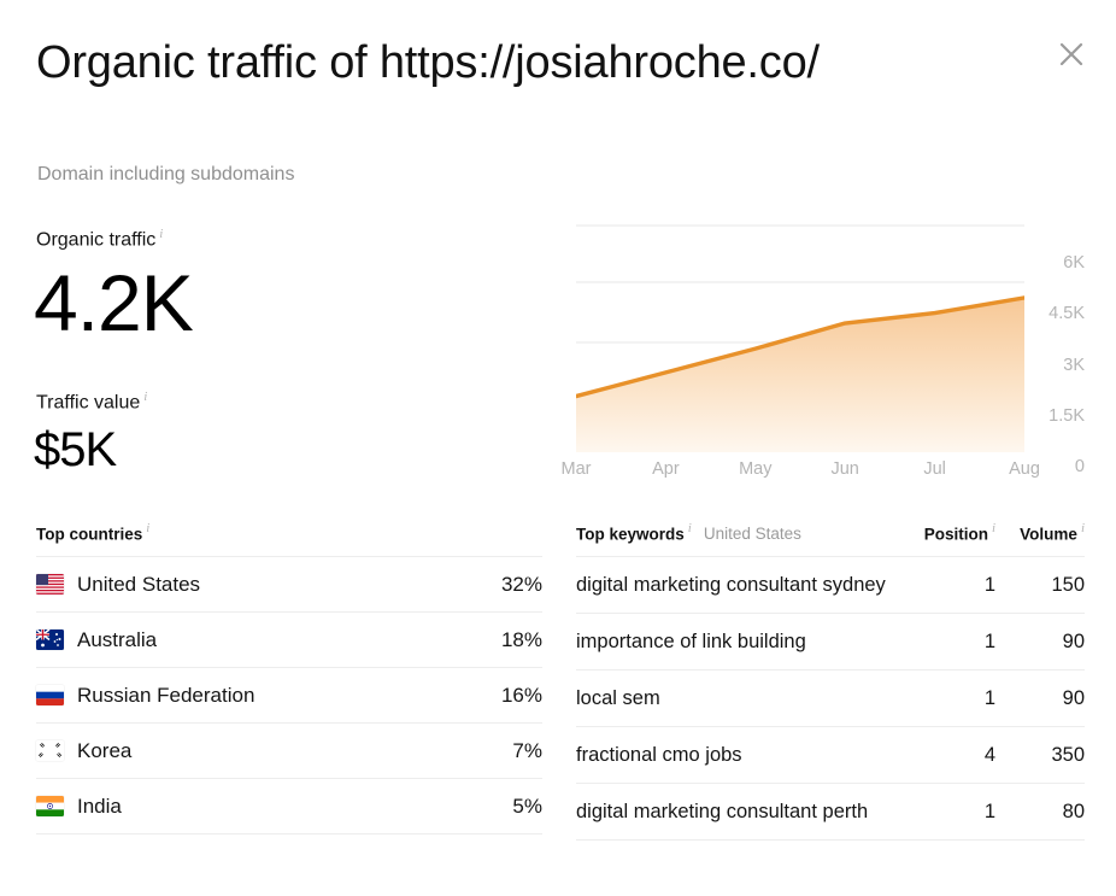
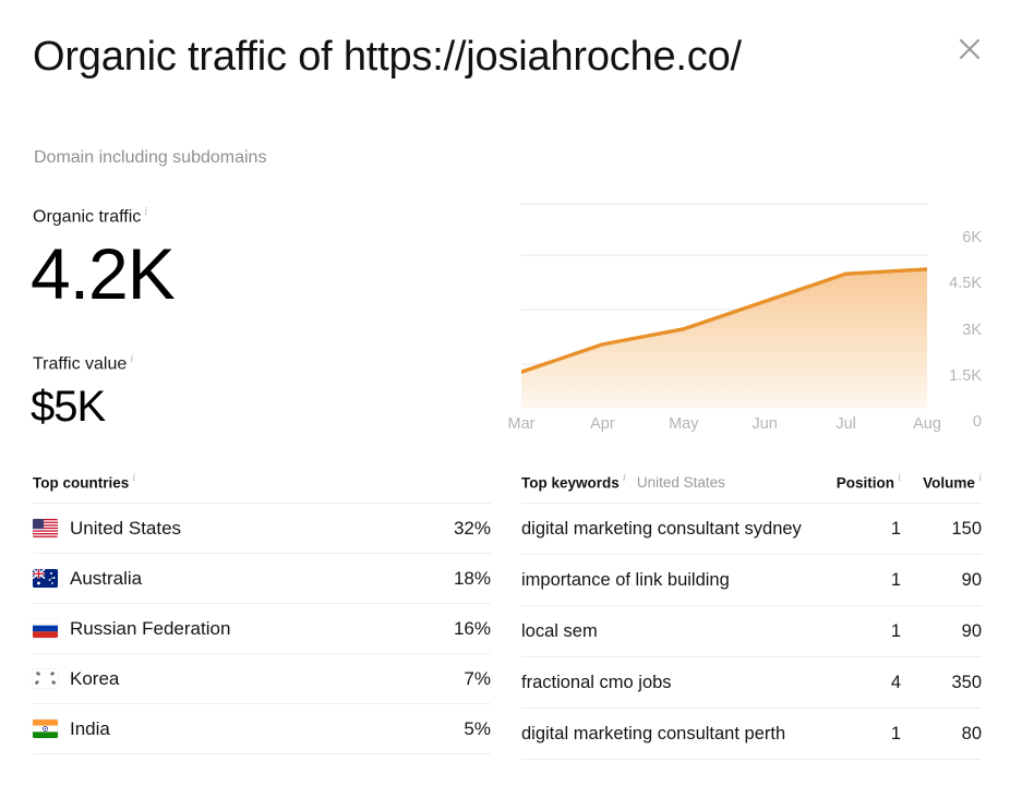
Mar: 1.6K -> 1.2K
Apr: 2.4K -> 2.1K
May: 3.0K -> 2.6K
Jun: 3.8K -> 3.5K
Jul: 4.1K -> 4.4K
